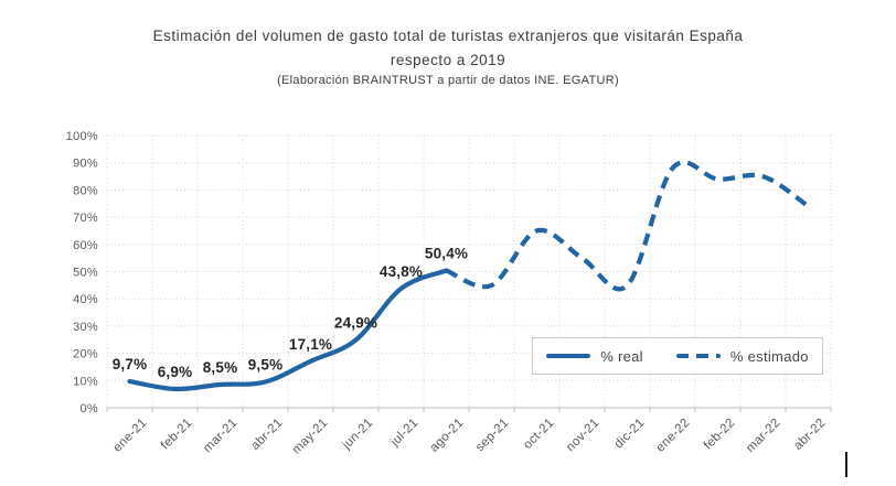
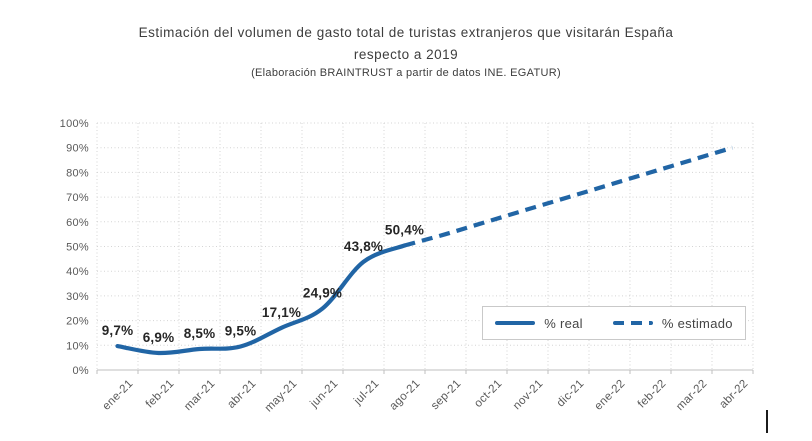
% estimado/sep-21: 45% -> 55%
% estimado/oct-21: 65% -> 60%
% estimado/nov-21: 55% -> 65%
% estimado/dic-21: 45% -> 70%
% estimado/ene-22: 88% -> 75%
% estimado/feb-22: 84% -> 80%
% estimado/abr-22: 74% -> 90%
